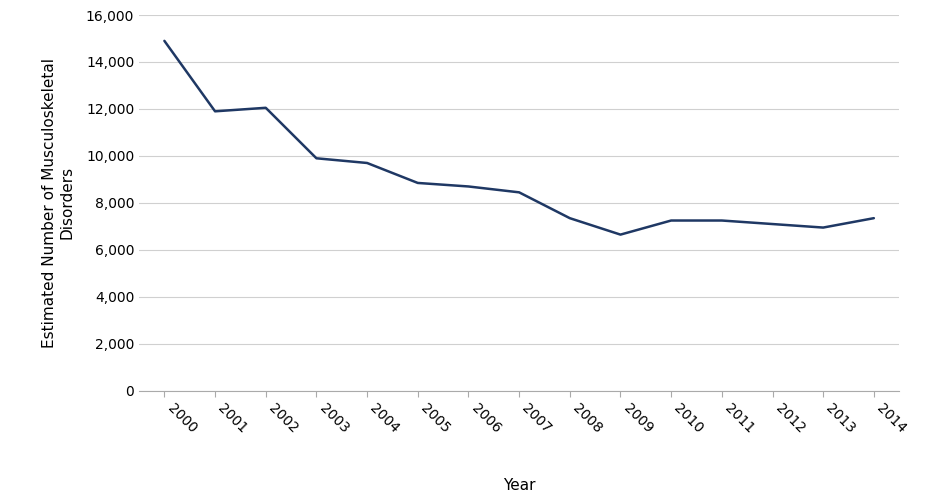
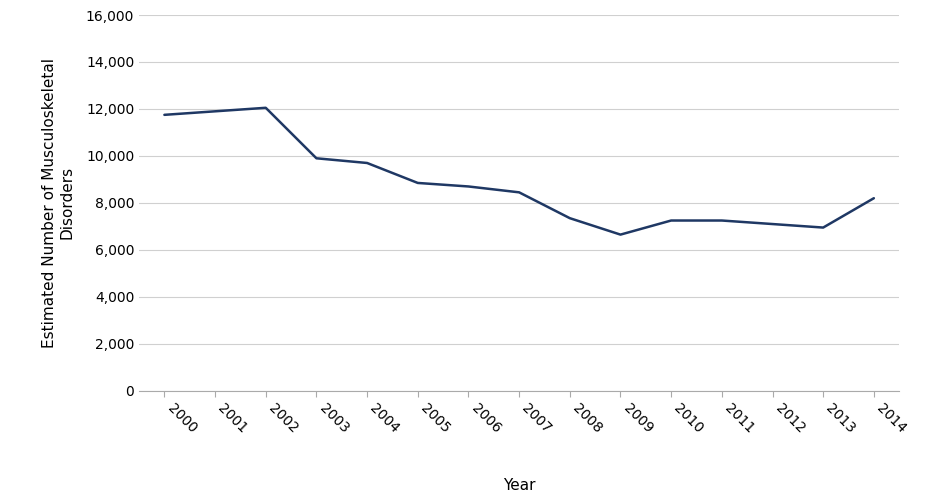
2000: 14,900 -> 11,750
2014: 7,350 -> 8,200
